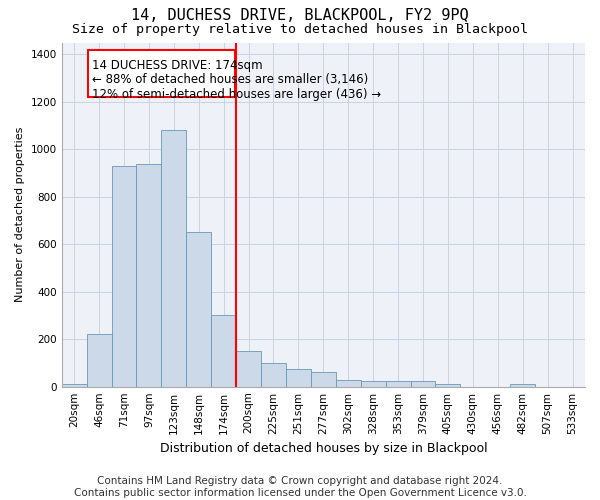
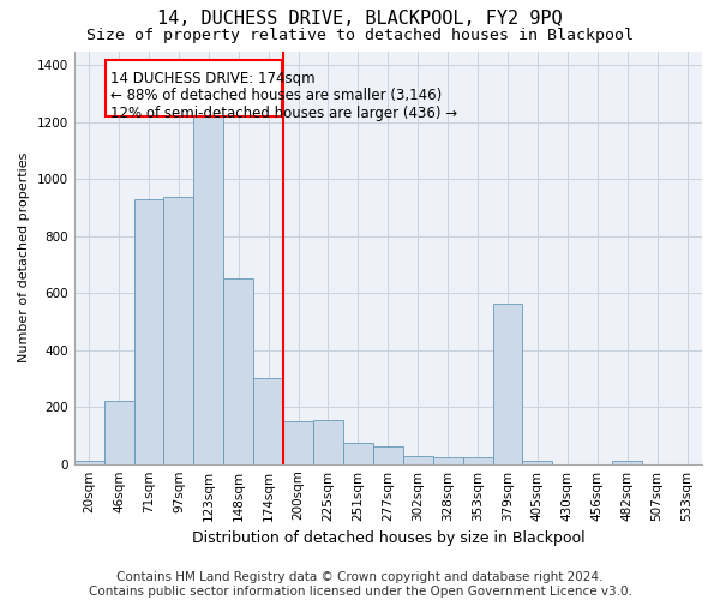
123sqm: 1080 -> 1220
225sqm: 100 -> 155
379sqm: 25 -> 565
